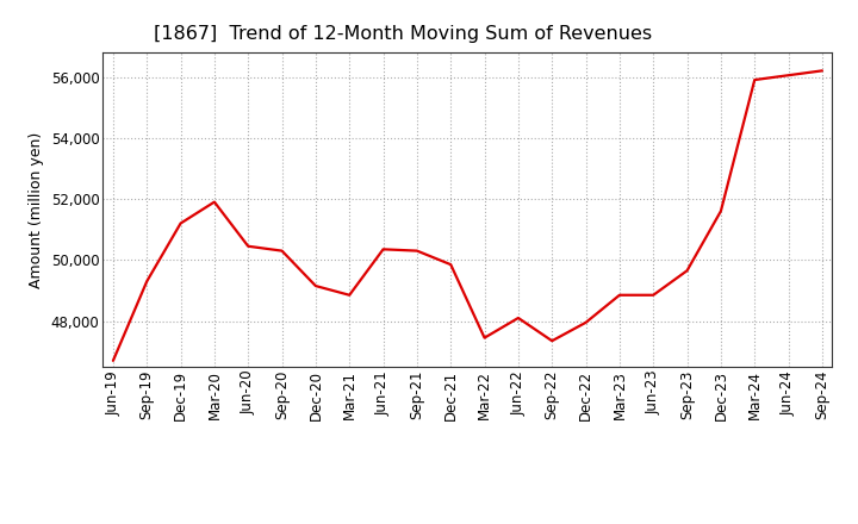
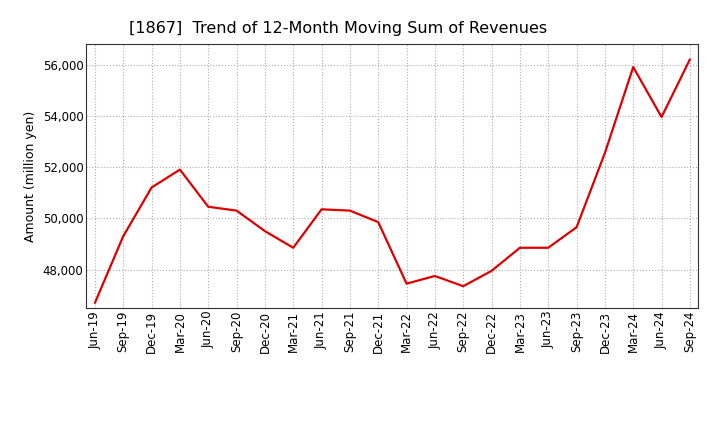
Dec-20: 49,150 -> 49,500
Jun-22: 48,100 -> 47,750
Dec-23: 51,600 -> 52,550
Jun-24: 56,050 -> 53,950
